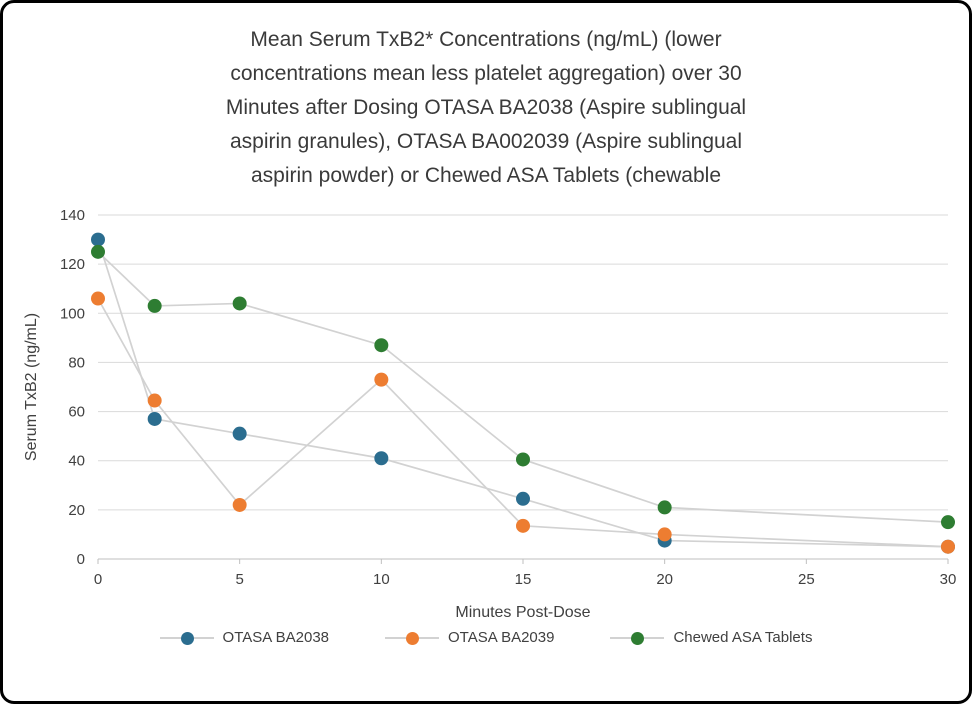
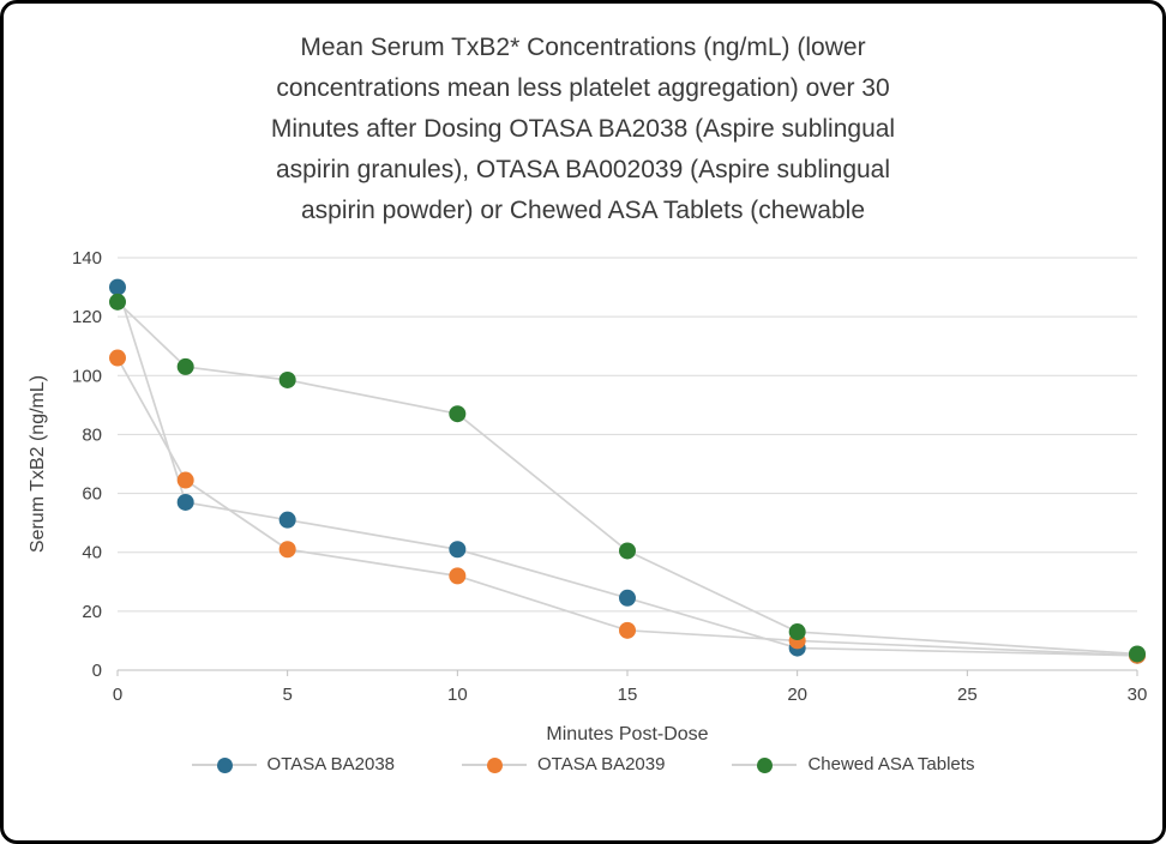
OTASA BA2039/5: 22 -> 41
Chewed ASA Tablets/5: 104 -> 98
OTASA BA2039/10: 73 -> 32
Chewed ASA Tablets/20: 21 -> 13
Chewed ASA Tablets/30: 15 -> 6
